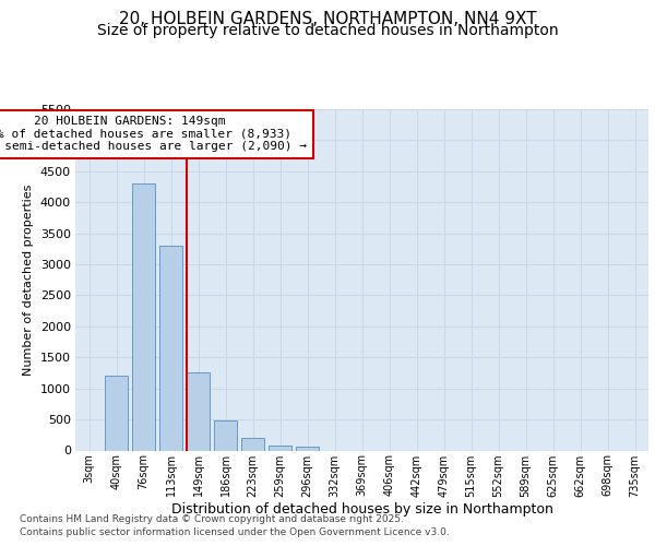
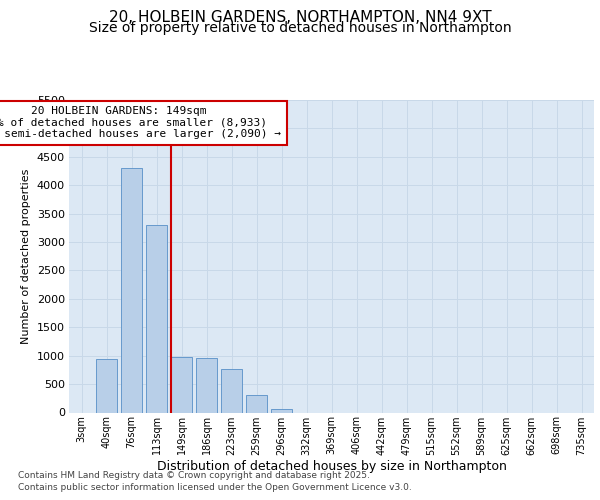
40sqm: 1200 -> 940
149sqm: 1250 -> 980
186sqm: 480 -> 960
223sqm: 200 -> 760
259sqm: 80 -> 300
